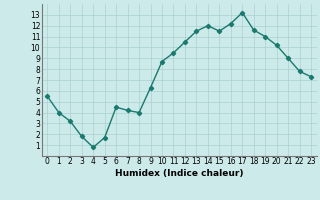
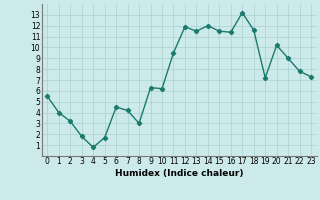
8: 4.0 -> 3.0
10: 8.7 -> 6.2
12: 10.5 -> 11.9
16: 12.2 -> 11.4
19: 11.0 -> 7.2
